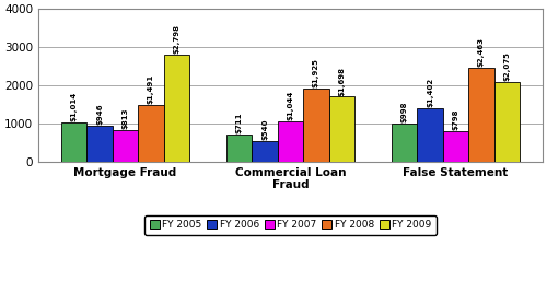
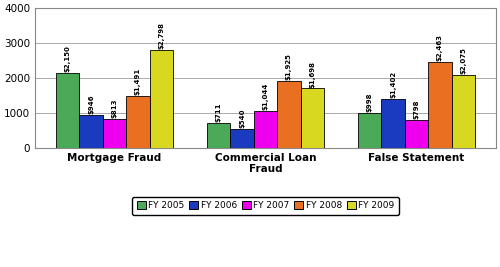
FY 2005/Mortgage Fraud: 1010 -> 2150
